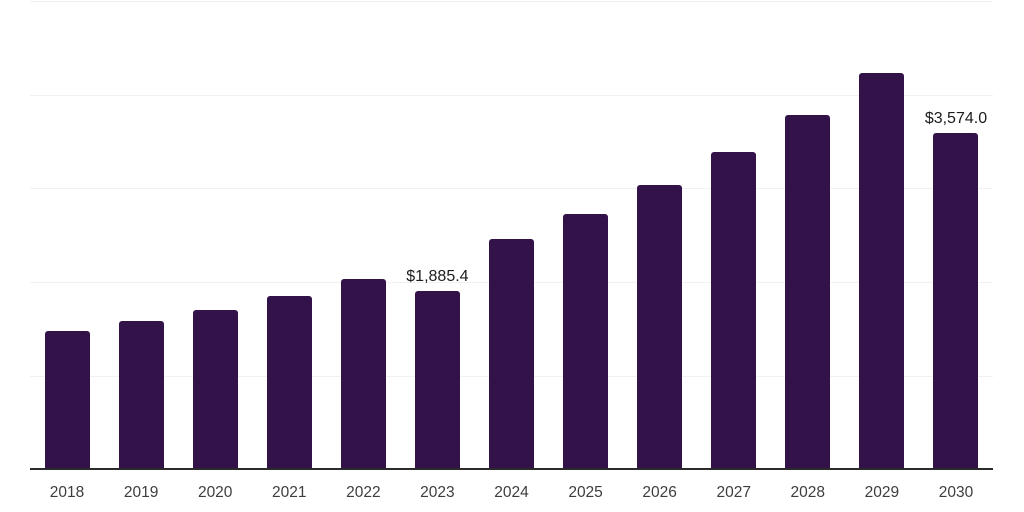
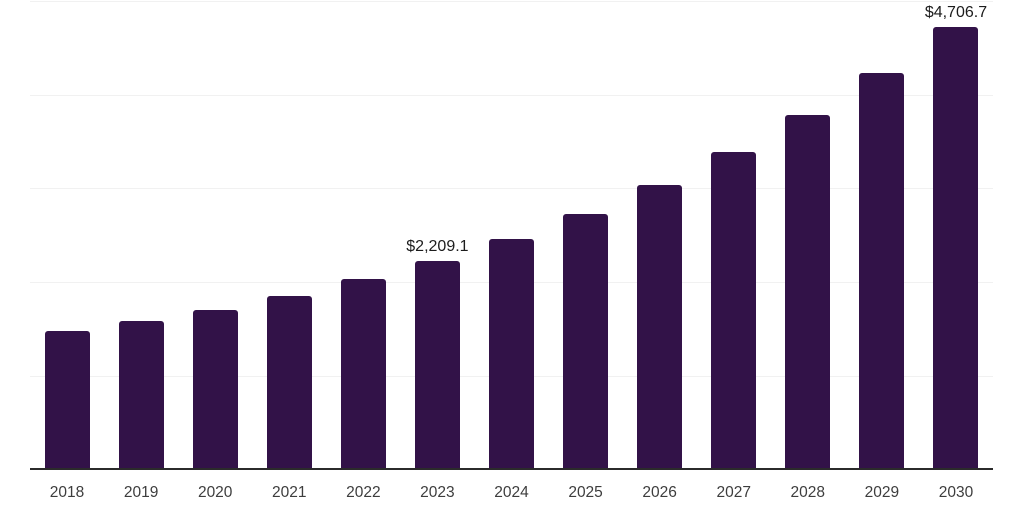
2023: $1,885.4 -> $2,209.1
2030: $3,574.0 -> $4,706.7
